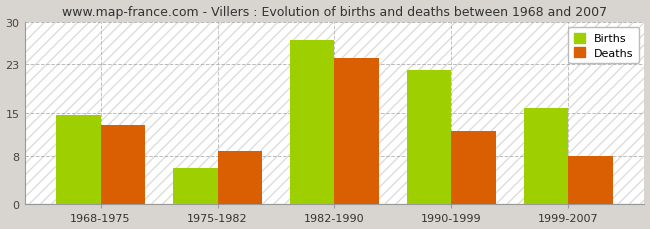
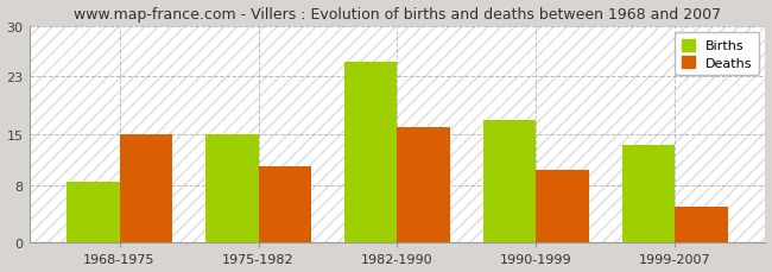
Births/1968-1975: 14.6 -> 8.5
Deaths/1968-1975: 13.0 -> 15.0
Births/1975-1982: 6.0 -> 15.0
Deaths/1975-1982: 8.8 -> 10.5
Births/1982-1990: 27.0 -> 25.0
Deaths/1982-1990: 24.0 -> 16.0
Births/1990-1999: 22.0 -> 17.0
Deaths/1990-1999: 12.0 -> 10.0
Births/1999-2007: 15.8 -> 13.5
Deaths/1999-2007: 8.0 -> 5.0
